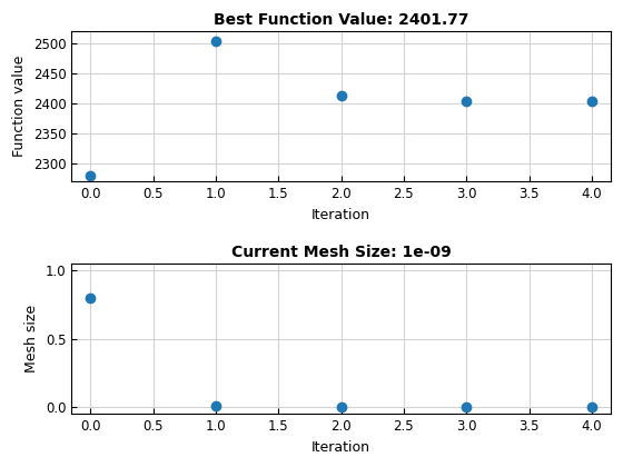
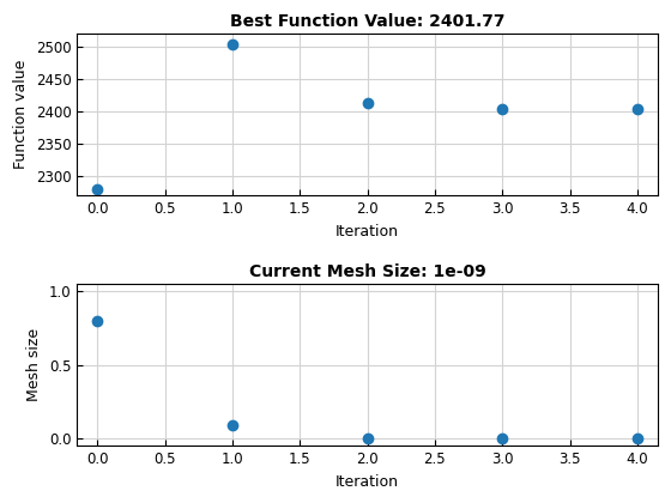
Current Mesh Size: 1e-09/1.0: 0.01 -> 0.09
